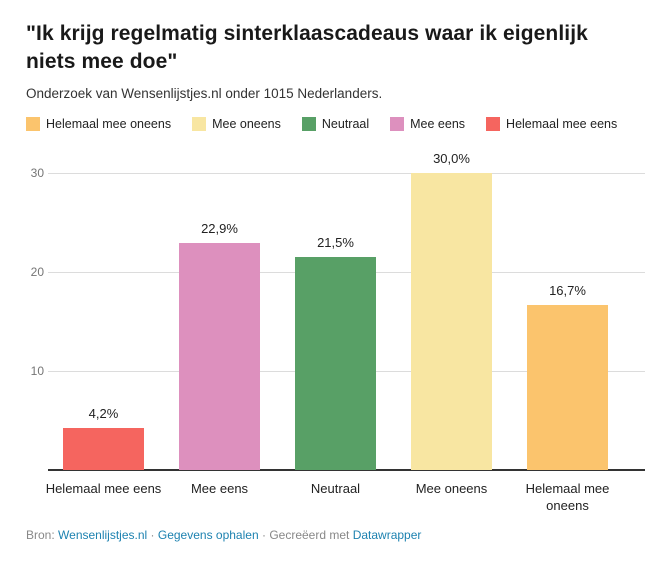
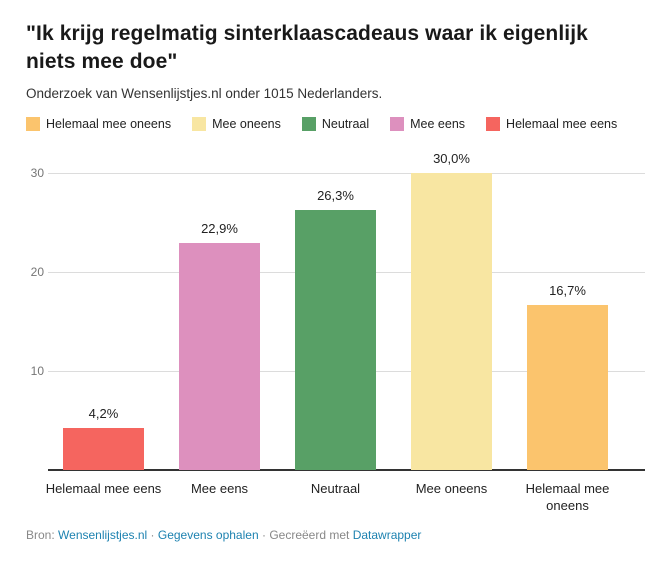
Neutraal: 21,5% -> 26,3%
